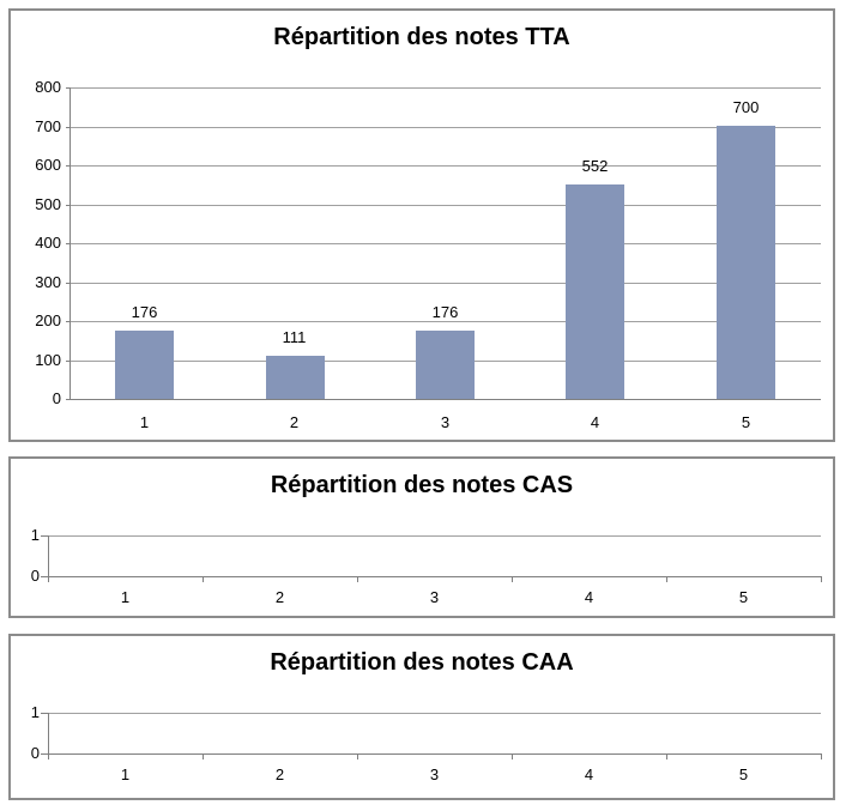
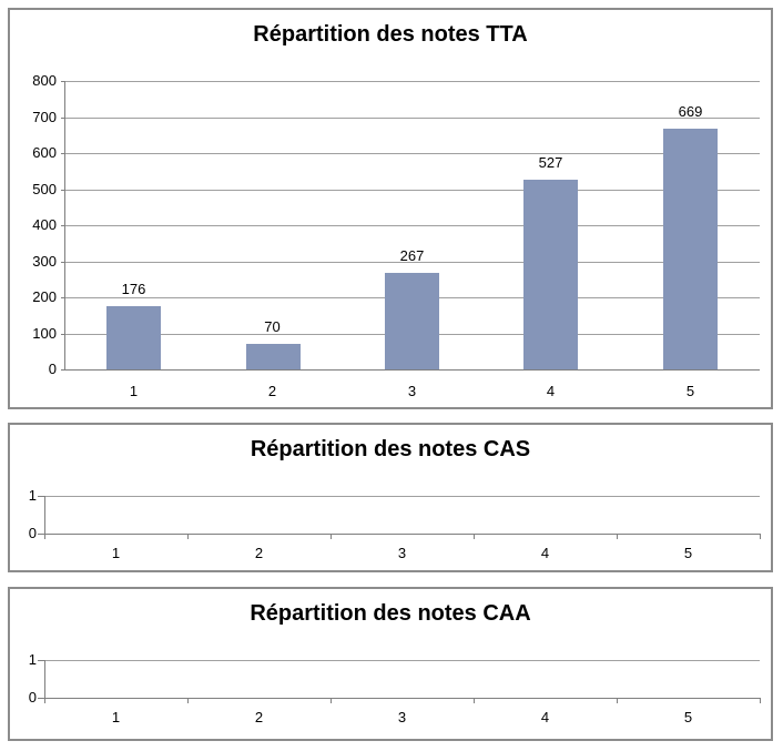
Répartition des notes TTA/2: 111 -> 70
Répartition des notes TTA/3: 176 -> 267
Répartition des notes TTA/4: 552 -> 527
Répartition des notes TTA/5: 700 -> 669
